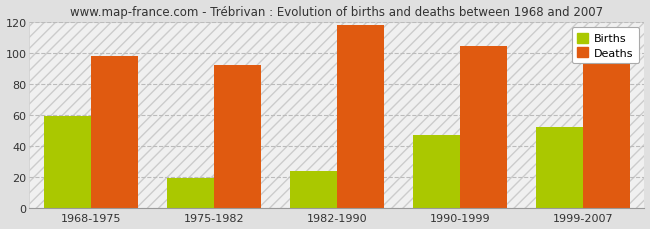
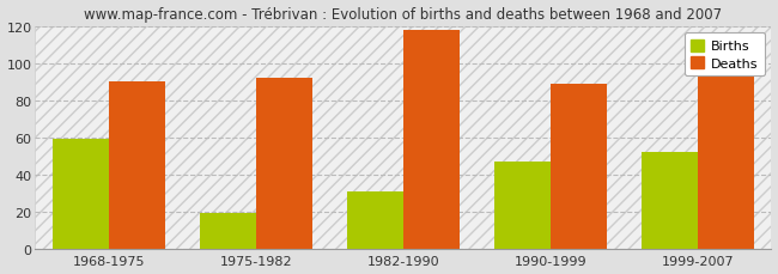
Deaths/1968-1975: 98 -> 90
Births/1982-1990: 24 -> 31
Deaths/1990-1999: 104 -> 89
